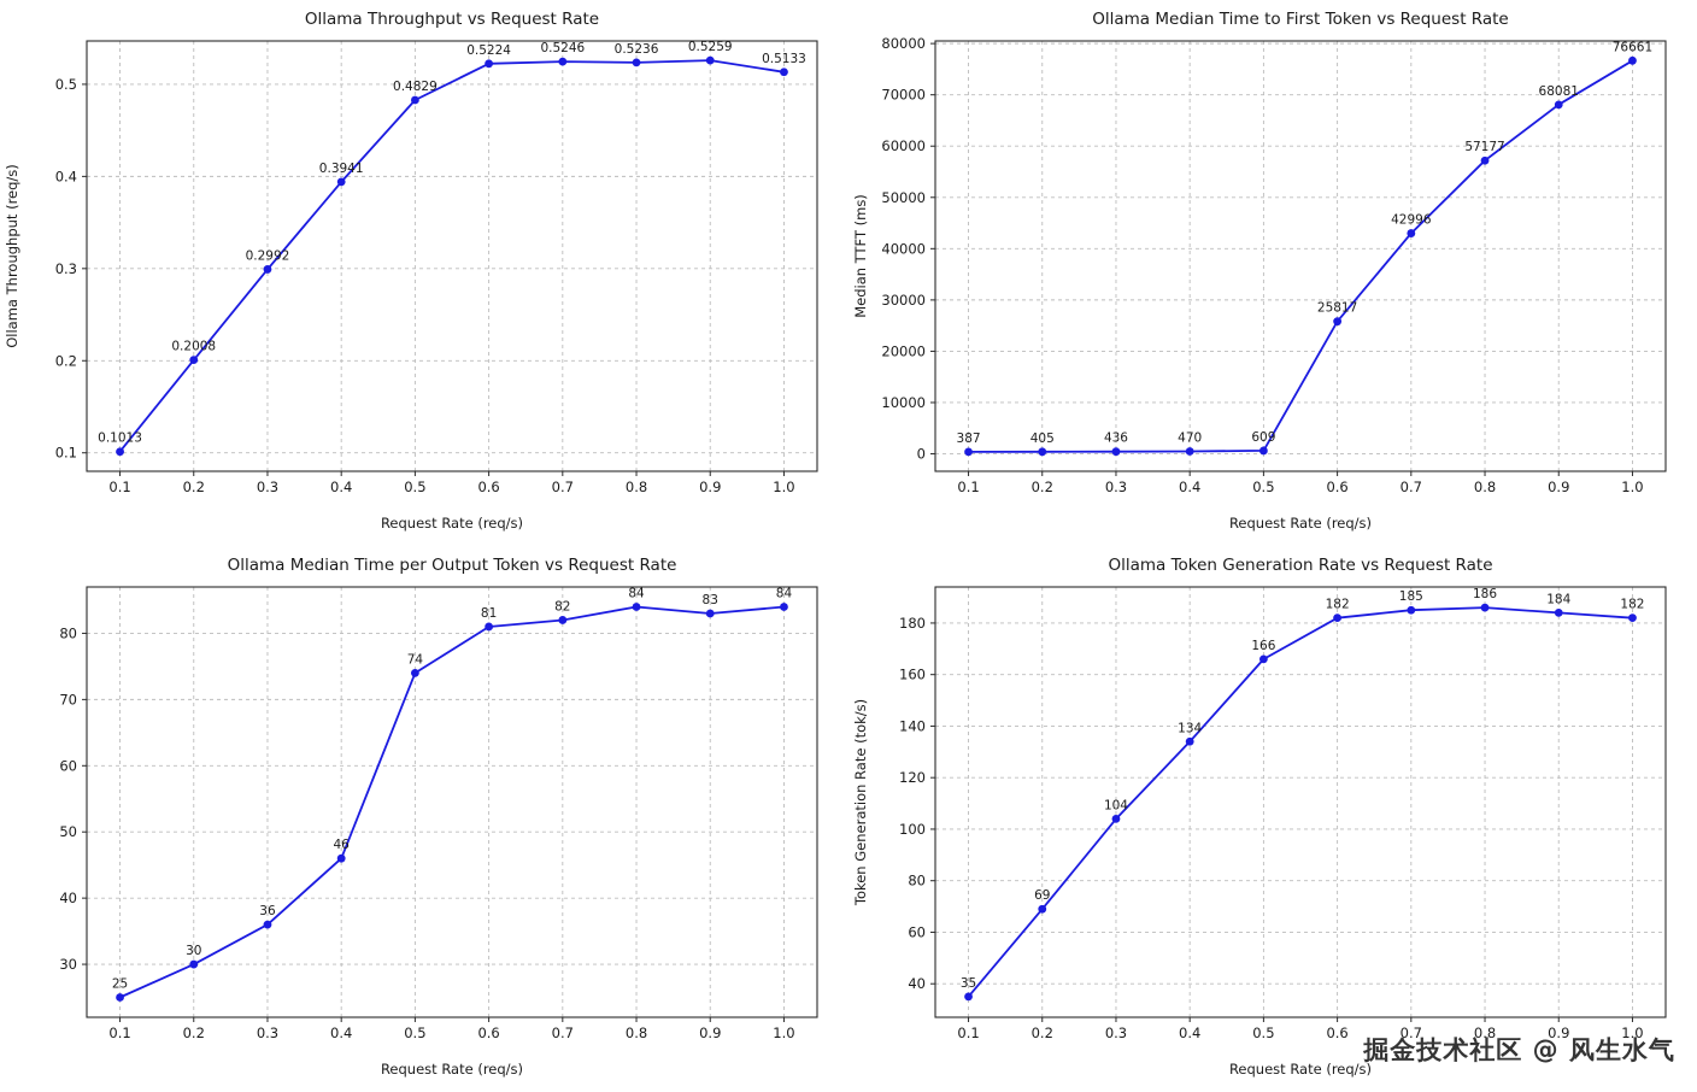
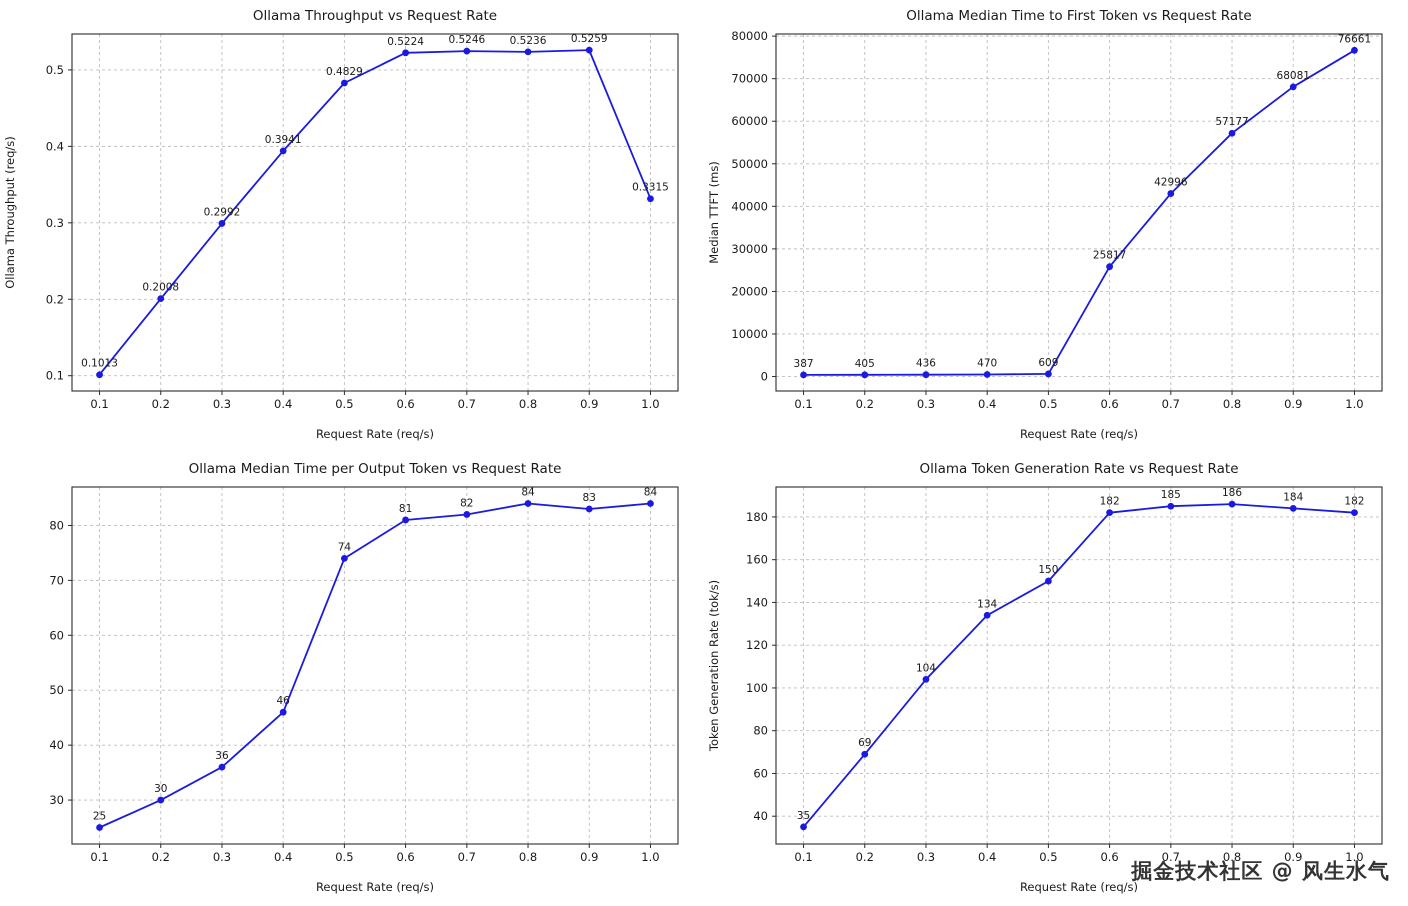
Ollama Throughput vs Request Rate/1.0: 0.5133 -> 0.3315
Ollama Token Generation Rate vs Request Rate/0.5: 166 -> 150
